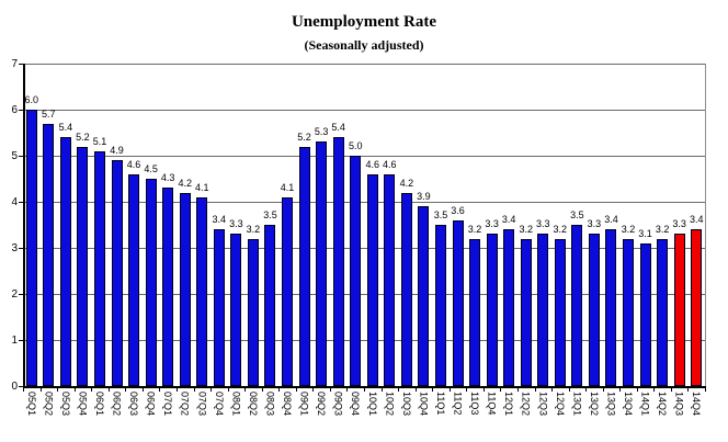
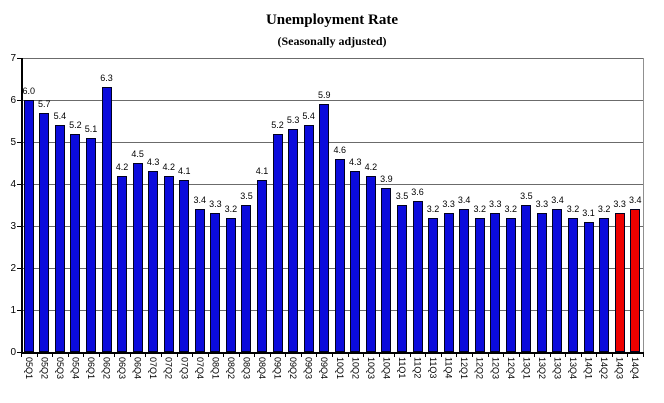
06Q2: 4.9 -> 6.3
06Q3: 4.6 -> 4.2
09Q4: 5.0 -> 5.9
10Q2: 4.6 -> 4.3
